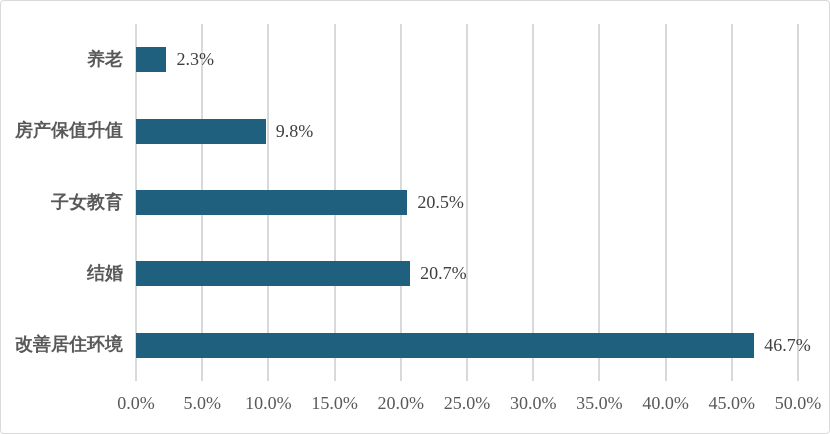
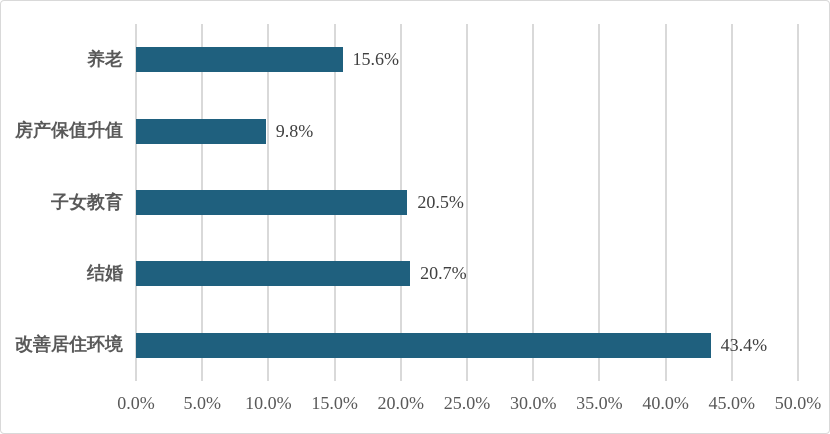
养老: 2.3% -> 15.6%
改善居住环境: 46.7% -> 43.4%
